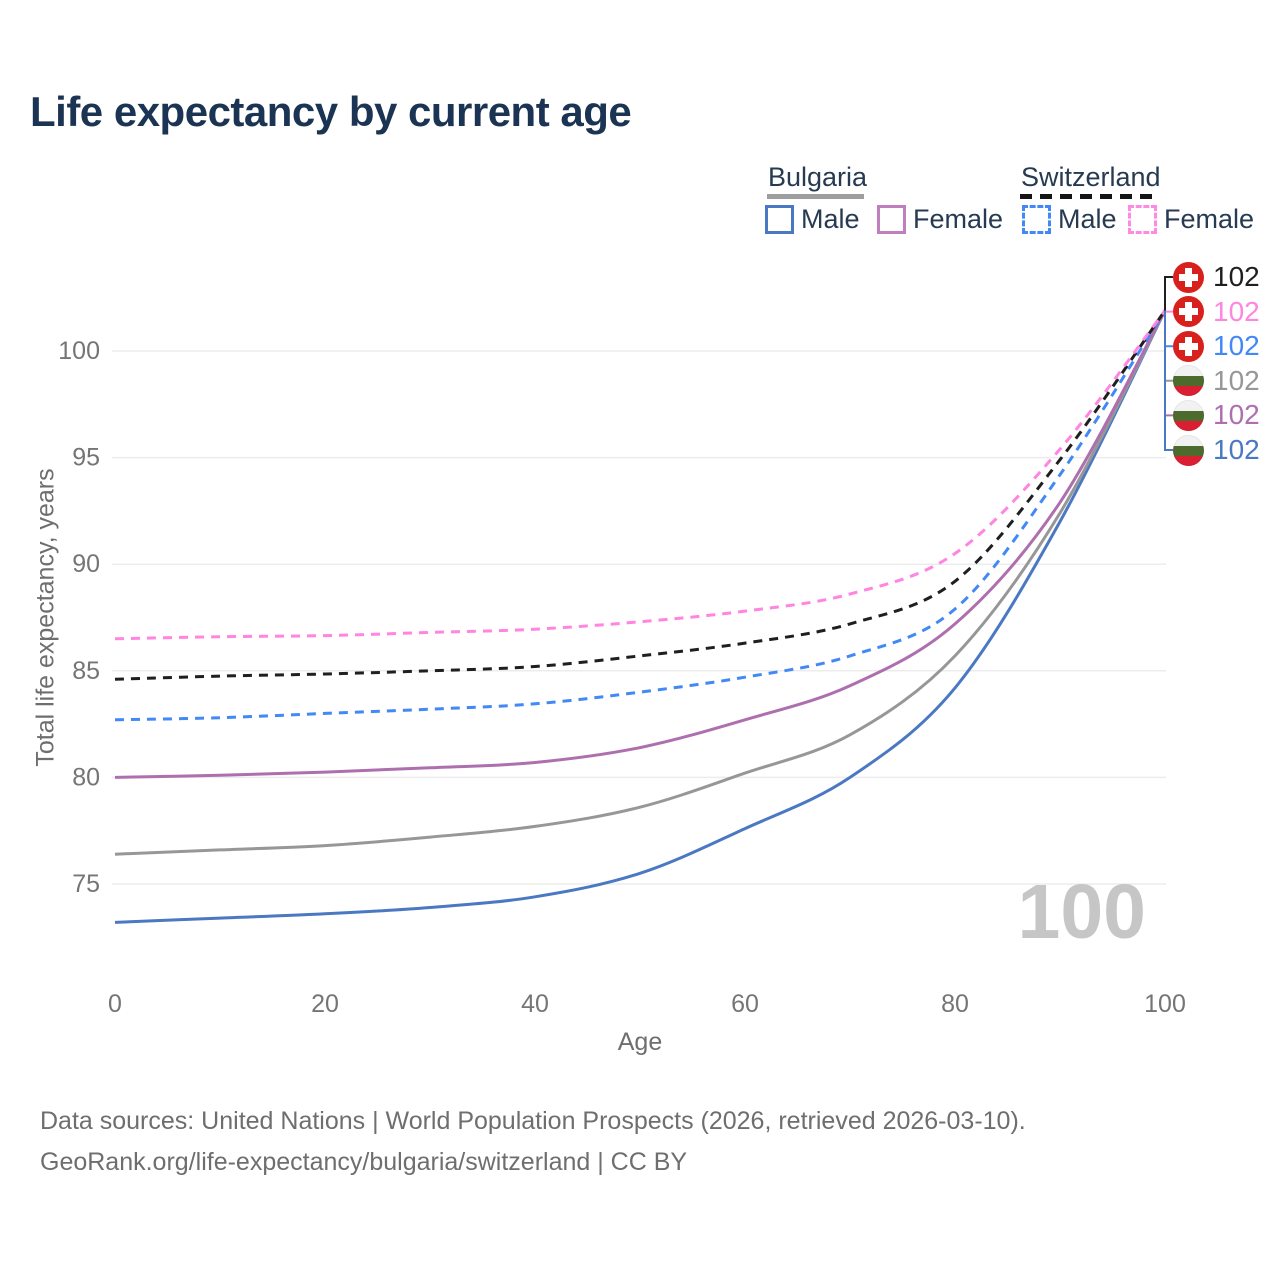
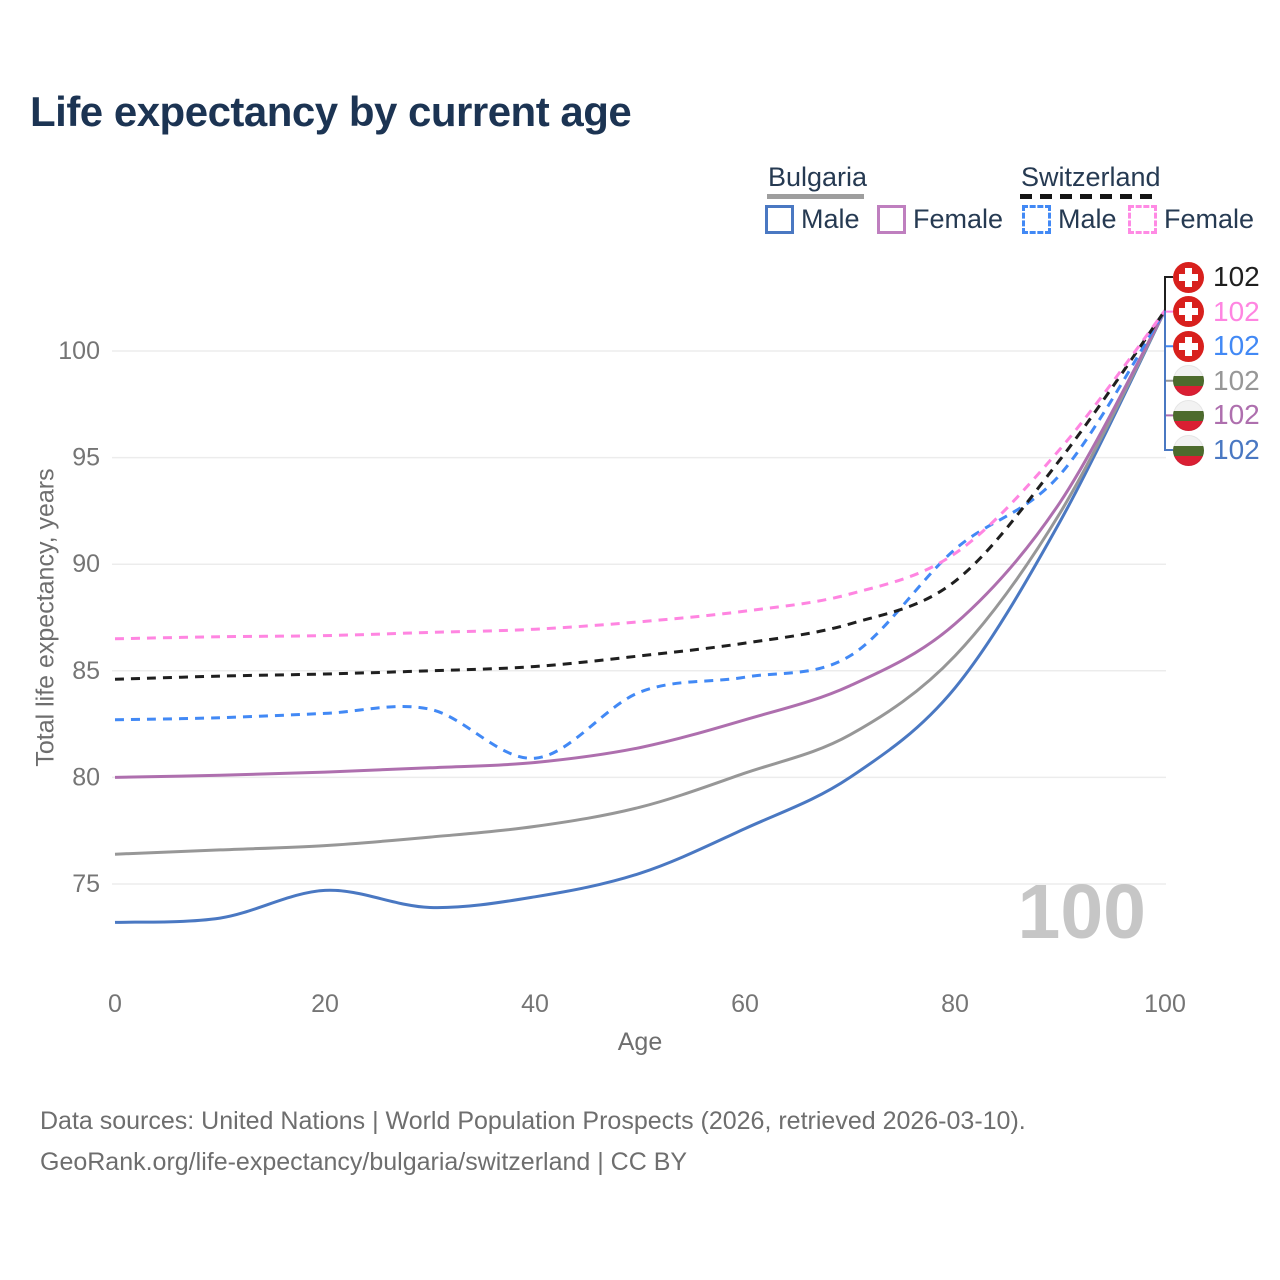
Bulgaria Male/20: 73.6 -> 74.7
Switzerland Male/40: 83.5 -> 80.9
Switzerland Male/80: 87.9 -> 90.7
